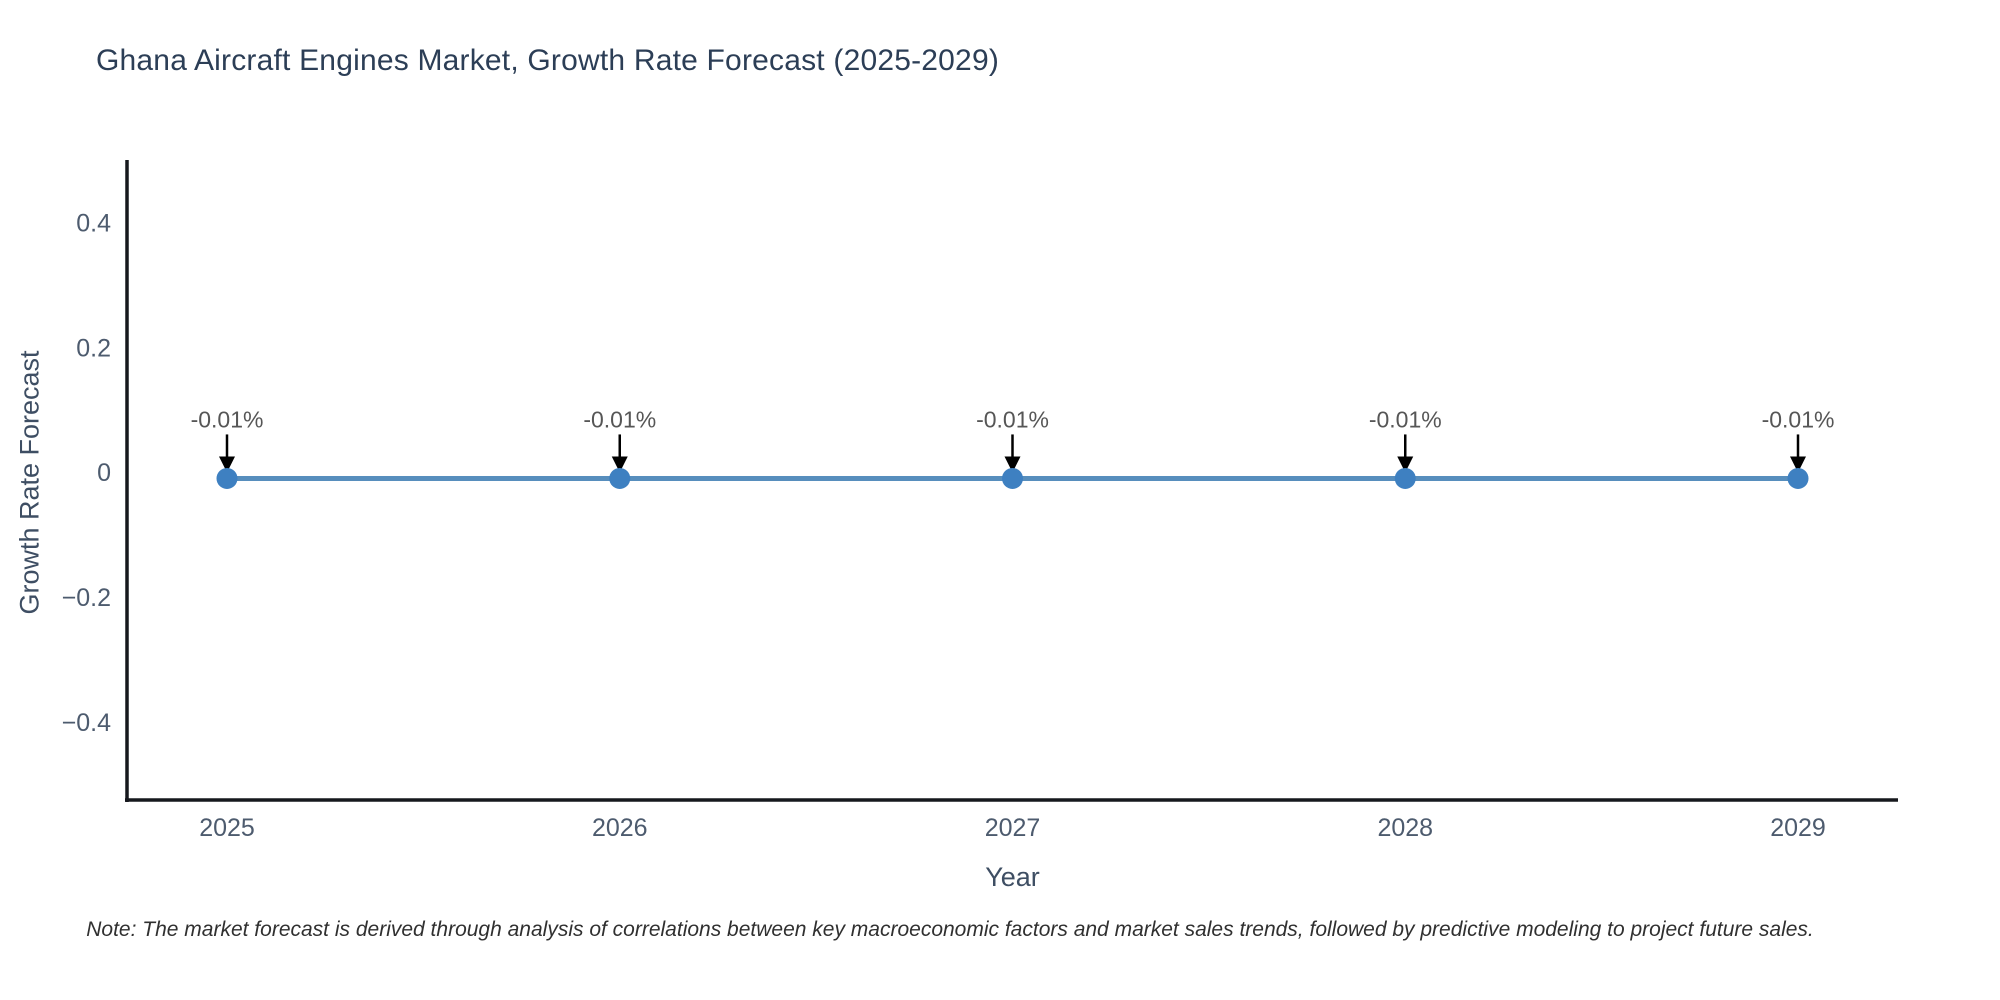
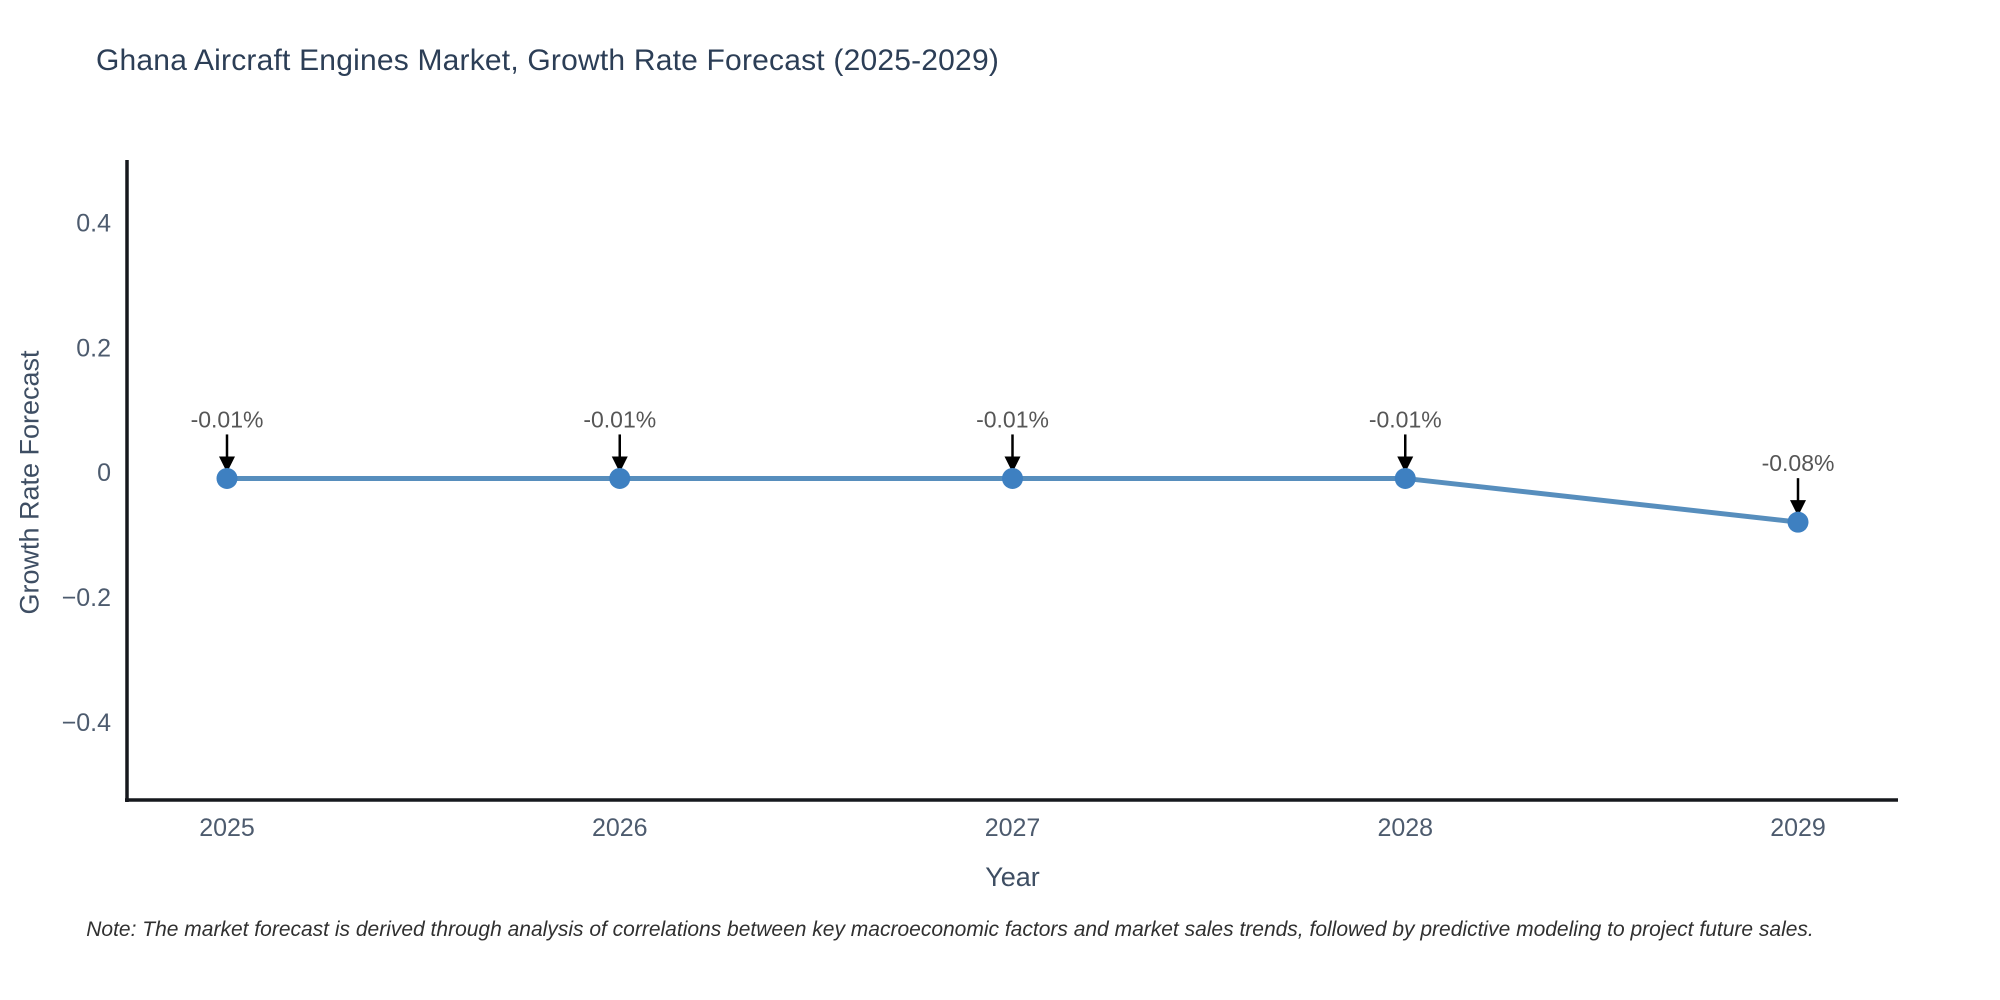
2029: -0.01% -> -0.08%
